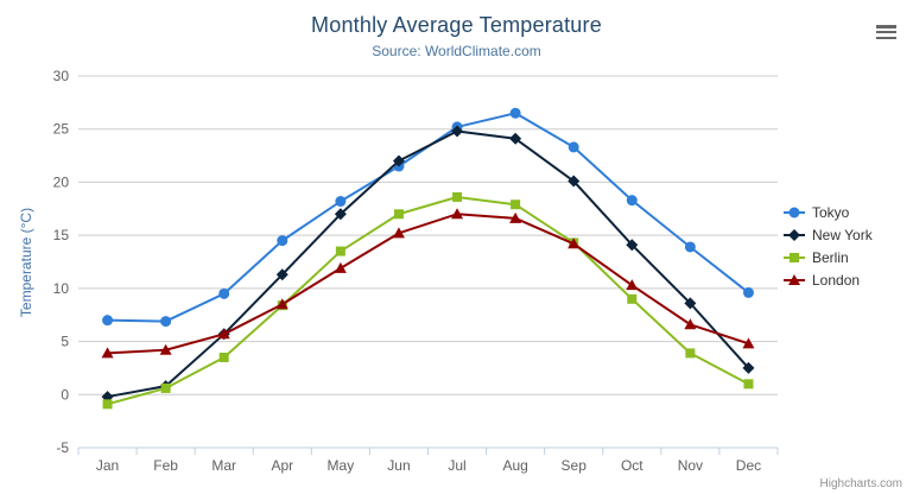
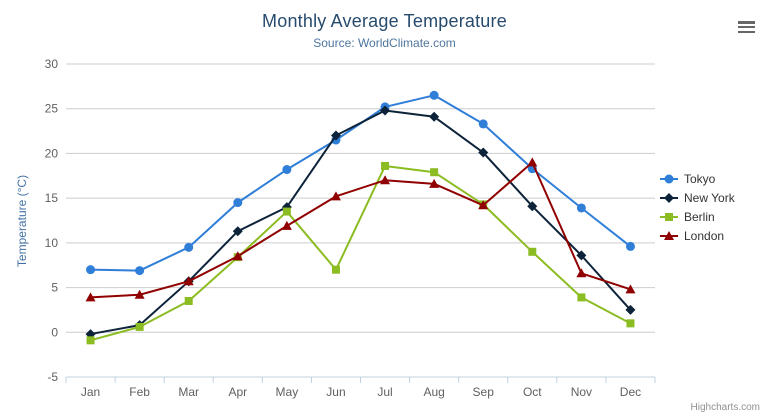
New York/May: 17 -> 14
Berlin/Jun: 17 -> 7
London/Oct: 10 -> 19
